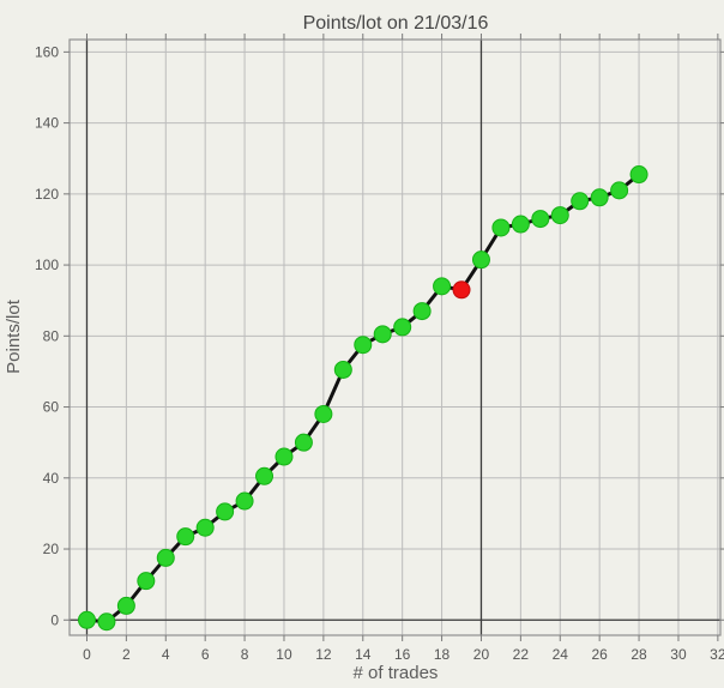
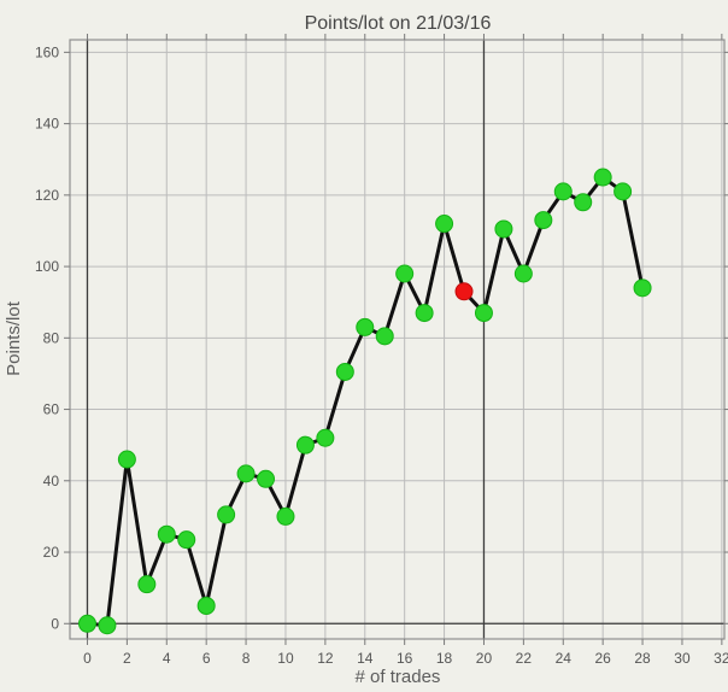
2: 4 -> 46
4: 18 -> 25
6: 26 -> 5
8: 34 -> 42
10: 46 -> 30
12: 58 -> 52
14: 78 -> 83
16: 82 -> 98
18: 94 -> 112
20: 102 -> 87
22: 112 -> 98
24: 114 -> 121
26: 119 -> 125
28: 126 -> 94
